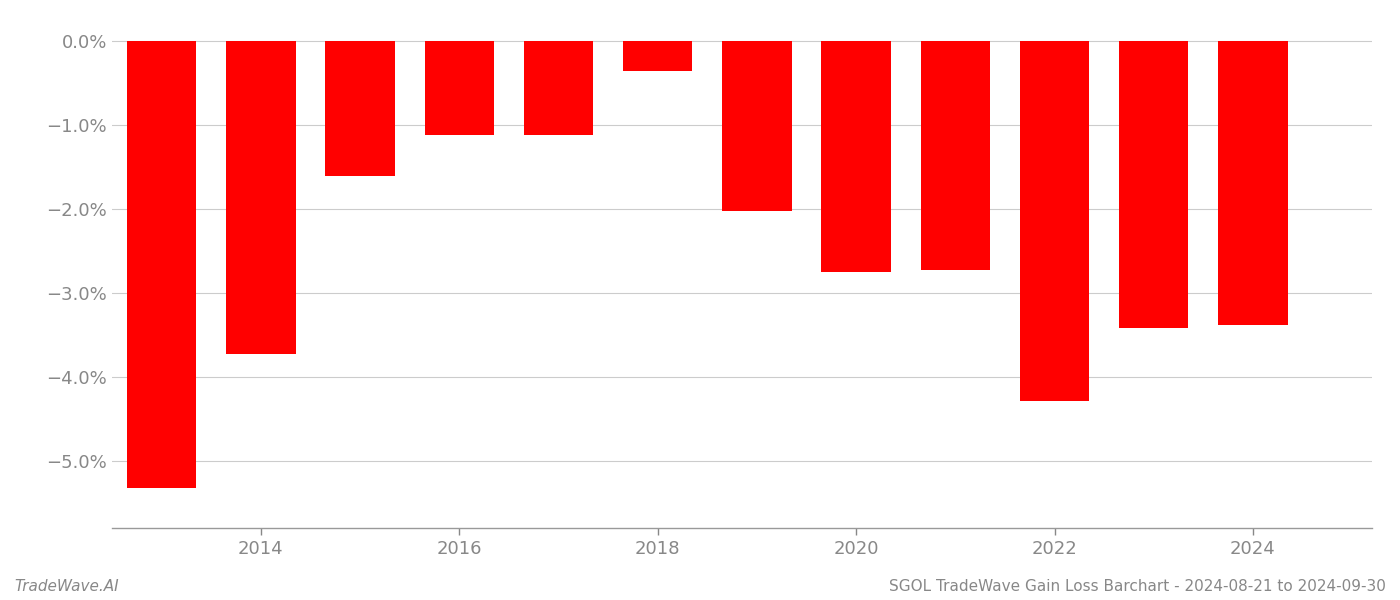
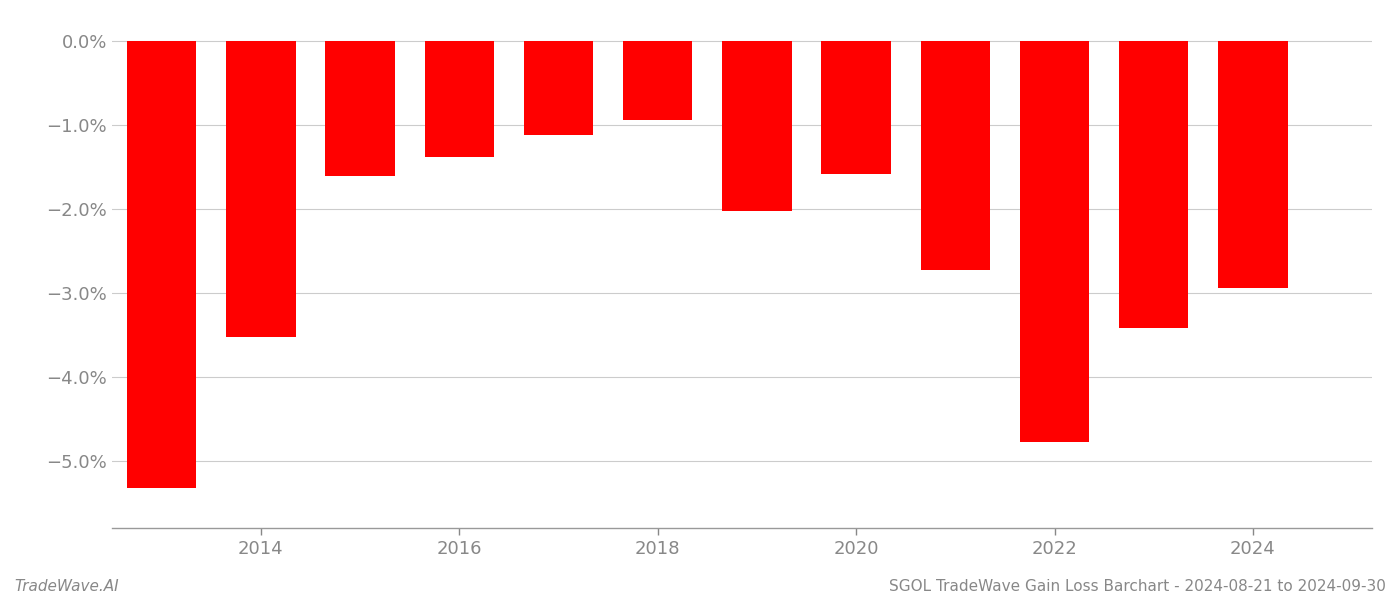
2014: -3.72% -> -3.52%
2016: -1.12% -> -1.38%
2018: -0.35% -> -0.94%
2020: -2.75% -> -1.58%
2022: -4.28% -> -4.78%
2024: -3.38% -> -2.94%
